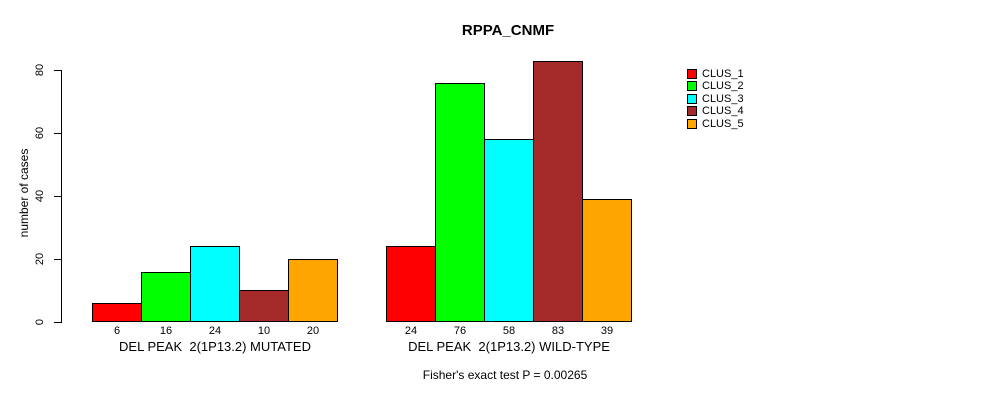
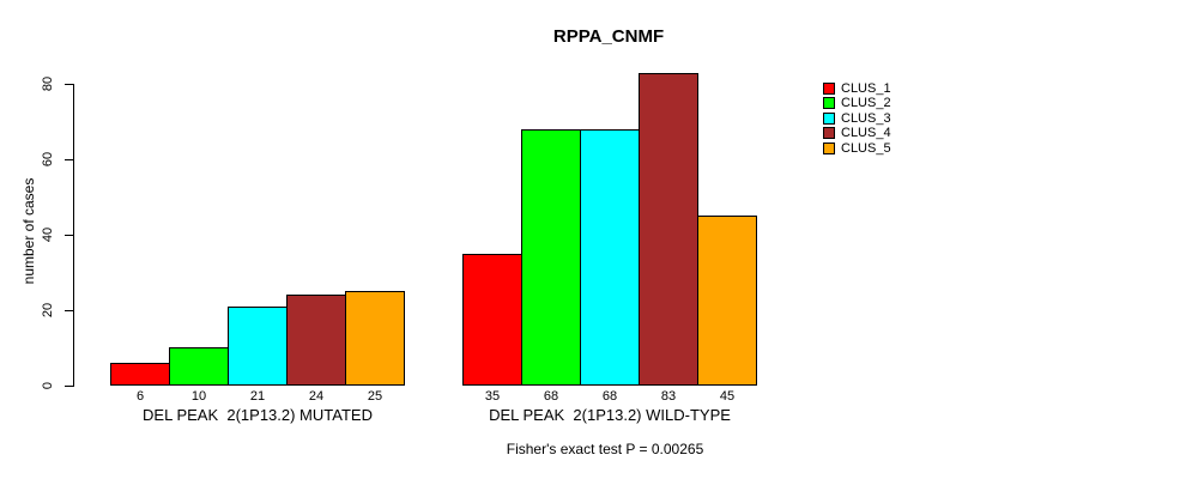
CLUS_2/DEL PEAK 2(1P13.2) MUTATED: 16 -> 10
CLUS_3/DEL PEAK 2(1P13.2) MUTATED: 24 -> 21
CLUS_4/DEL PEAK 2(1P13.2) MUTATED: 10 -> 24
CLUS_5/DEL PEAK 2(1P13.2) MUTATED: 20 -> 25
CLUS_1/DEL PEAK 2(1P13.2) WILD-TYPE: 24 -> 35
CLUS_2/DEL PEAK 2(1P13.2) WILD-TYPE: 76 -> 68
CLUS_3/DEL PEAK 2(1P13.2) WILD-TYPE: 58 -> 68
CLUS_5/DEL PEAK 2(1P13.2) WILD-TYPE: 39 -> 45
